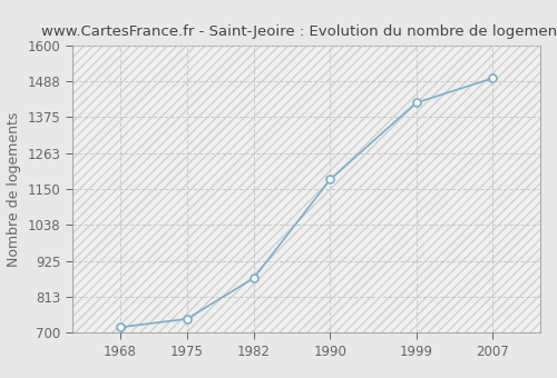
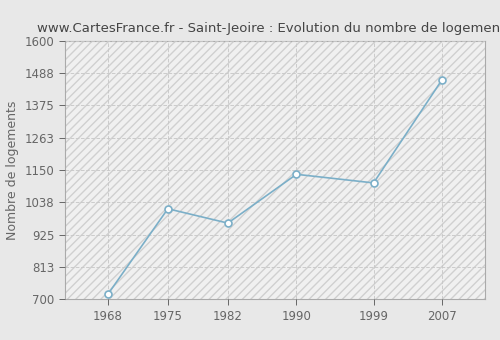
1975: 743 -> 1015
1982: 871 -> 965
1990: 1180 -> 1135
1999: 1420 -> 1105
2007: 1497 -> 1465
